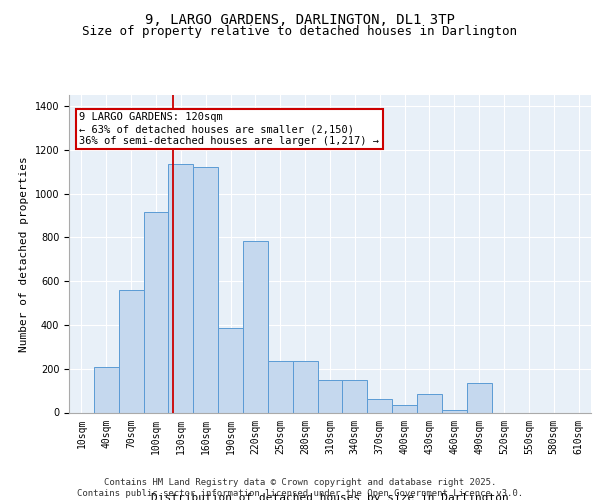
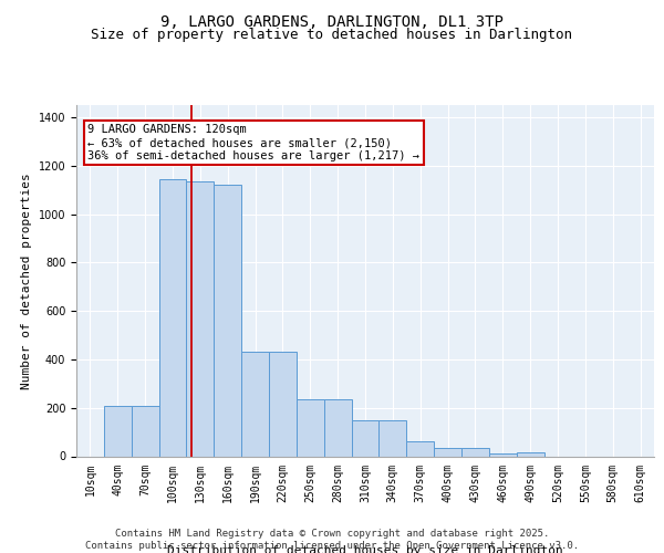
70sqm: 560 -> 207
100sqm: 915 -> 1145
190sqm: 385 -> 430
220sqm: 785 -> 430
430sqm: 85 -> 35
490sqm: 135 -> 17
